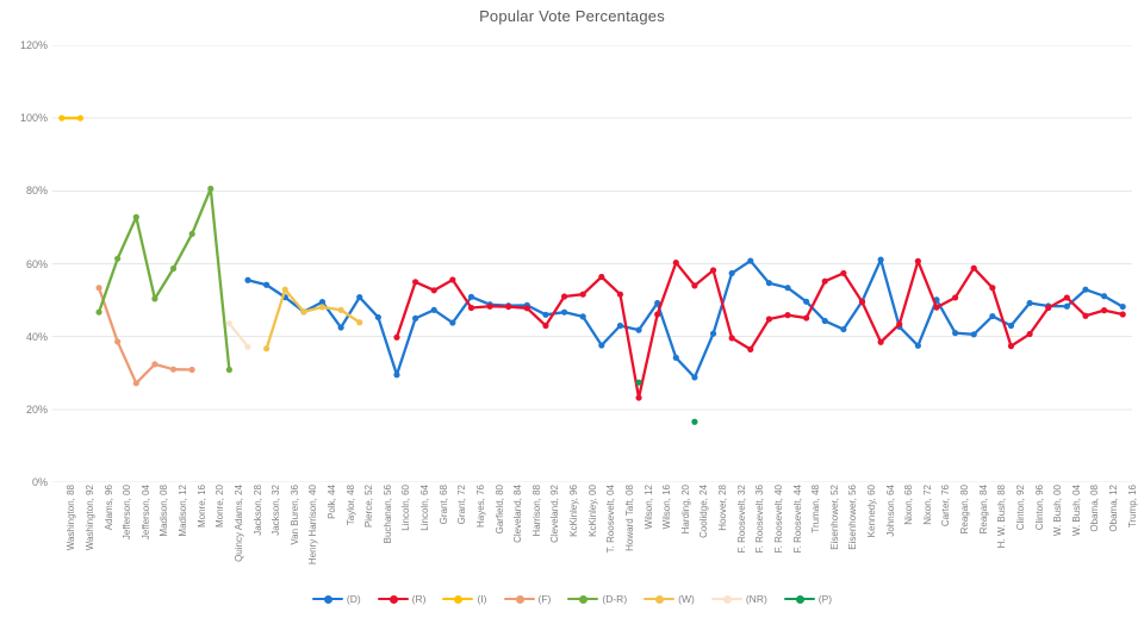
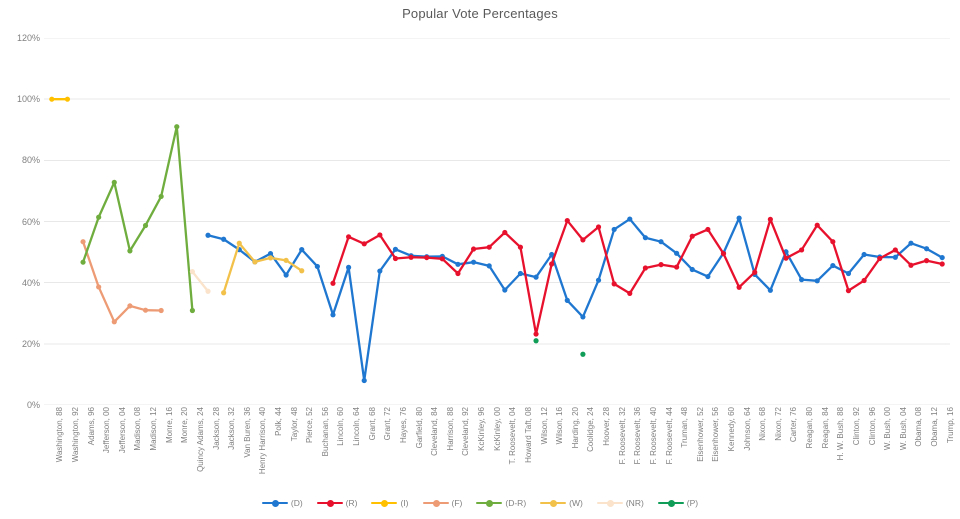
(D-R)/Monre, 20: 81% -> 91%
(D)/Grant, 68: 47% -> 8%
(P)/Wilson, 12: 27% -> 21%
